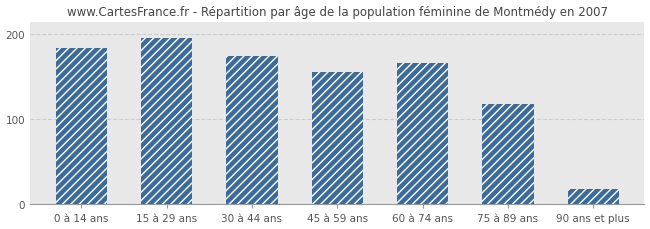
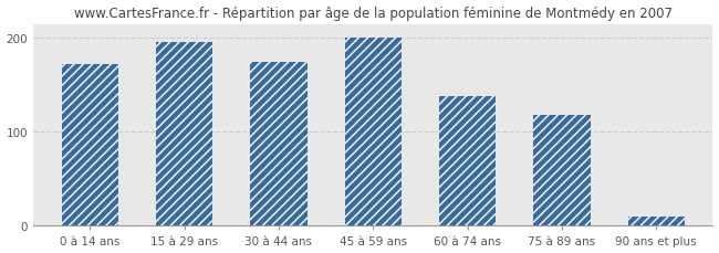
0 à 14 ans: 184 -> 172
45 à 59 ans: 156 -> 200
60 à 74 ans: 166 -> 138
90 ans et plus: 18 -> 10
